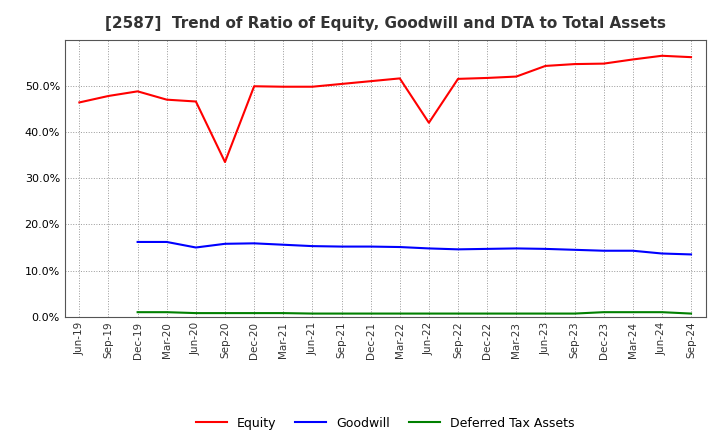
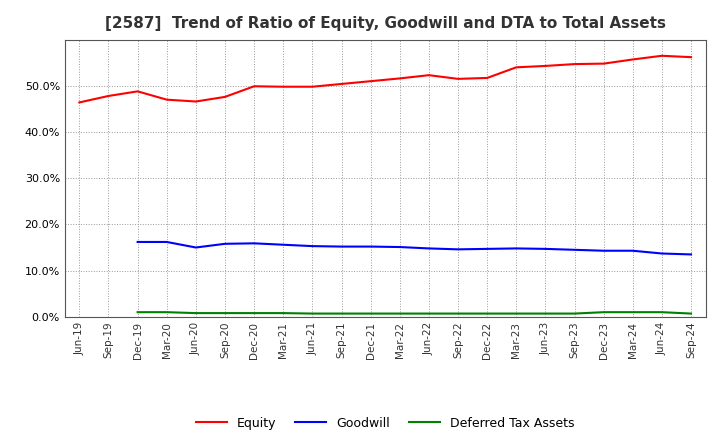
Equity/Sep-20: 33.5% -> 47.6%
Equity/Jun-22: 42.0% -> 52.3%
Equity/Mar-23: 52.0% -> 54.0%
